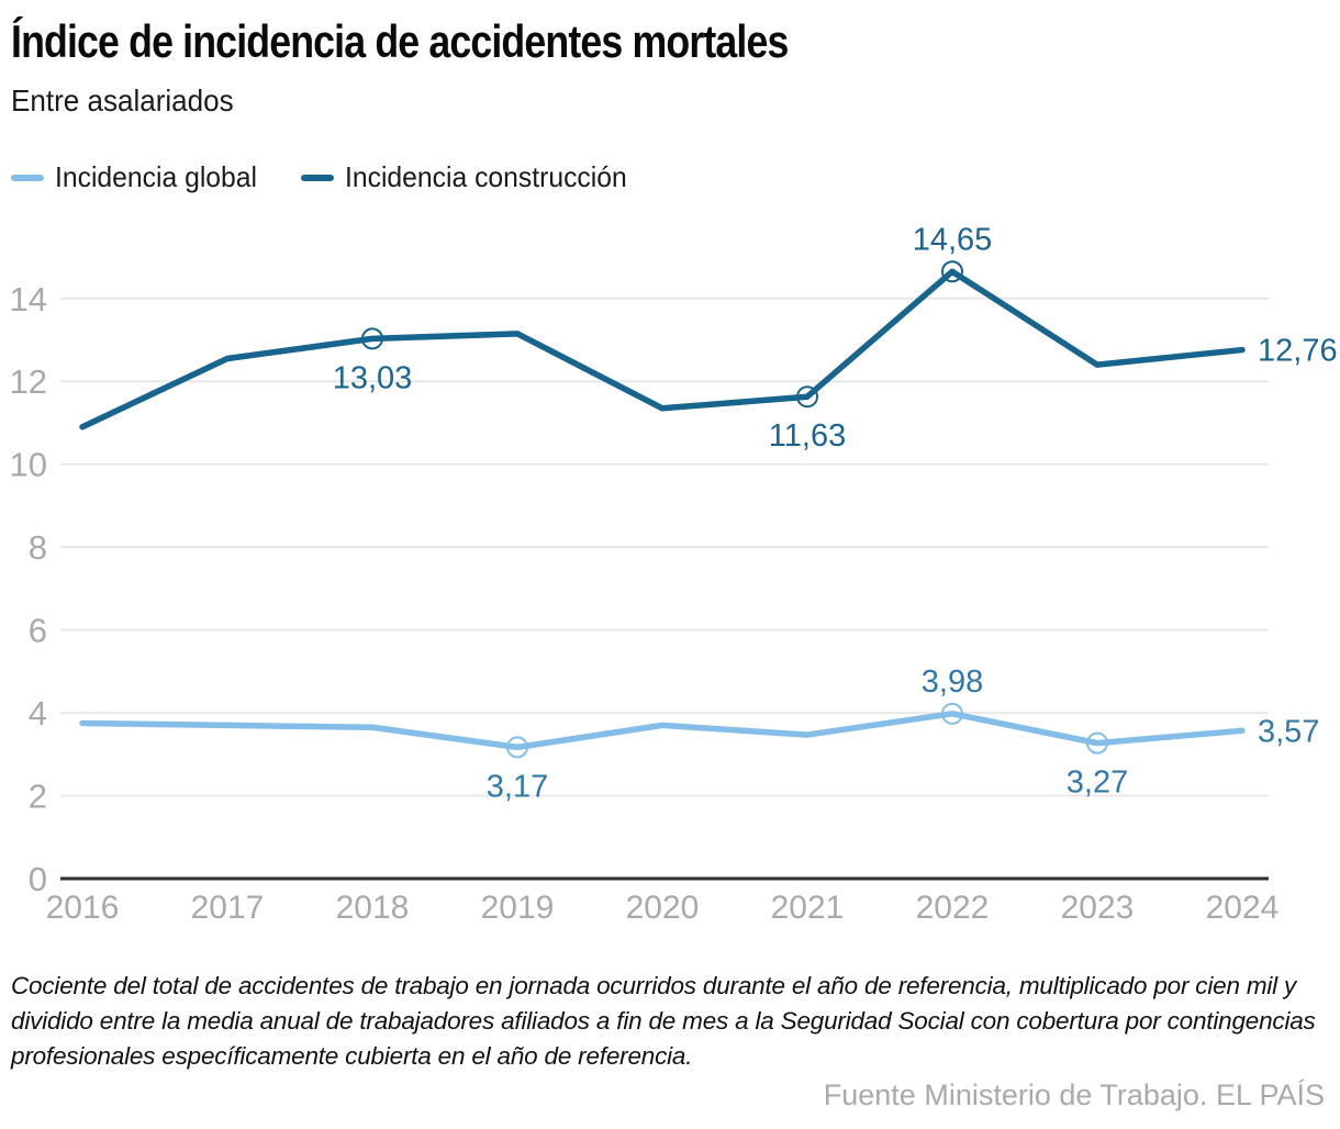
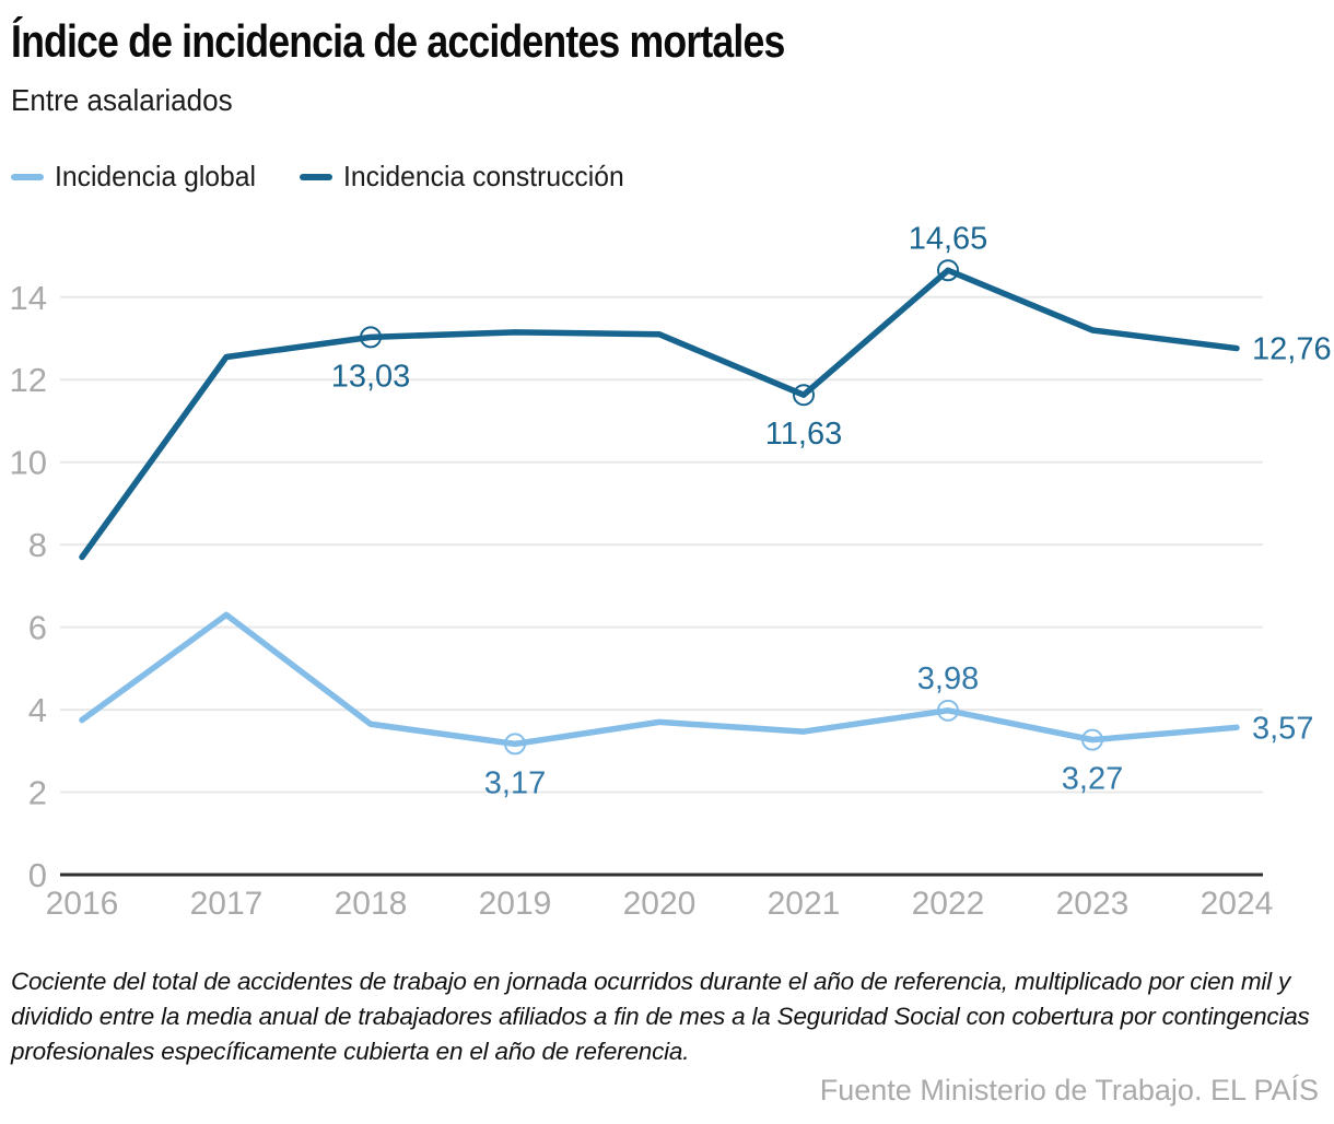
Incidencia construcción/2016: 10.9 -> 7.7
Incidencia global/2017: 3.7 -> 6.3
Incidencia construcción/2020: 11.3 -> 13.1
Incidencia construcción/2023: 12.4 -> 13.2
